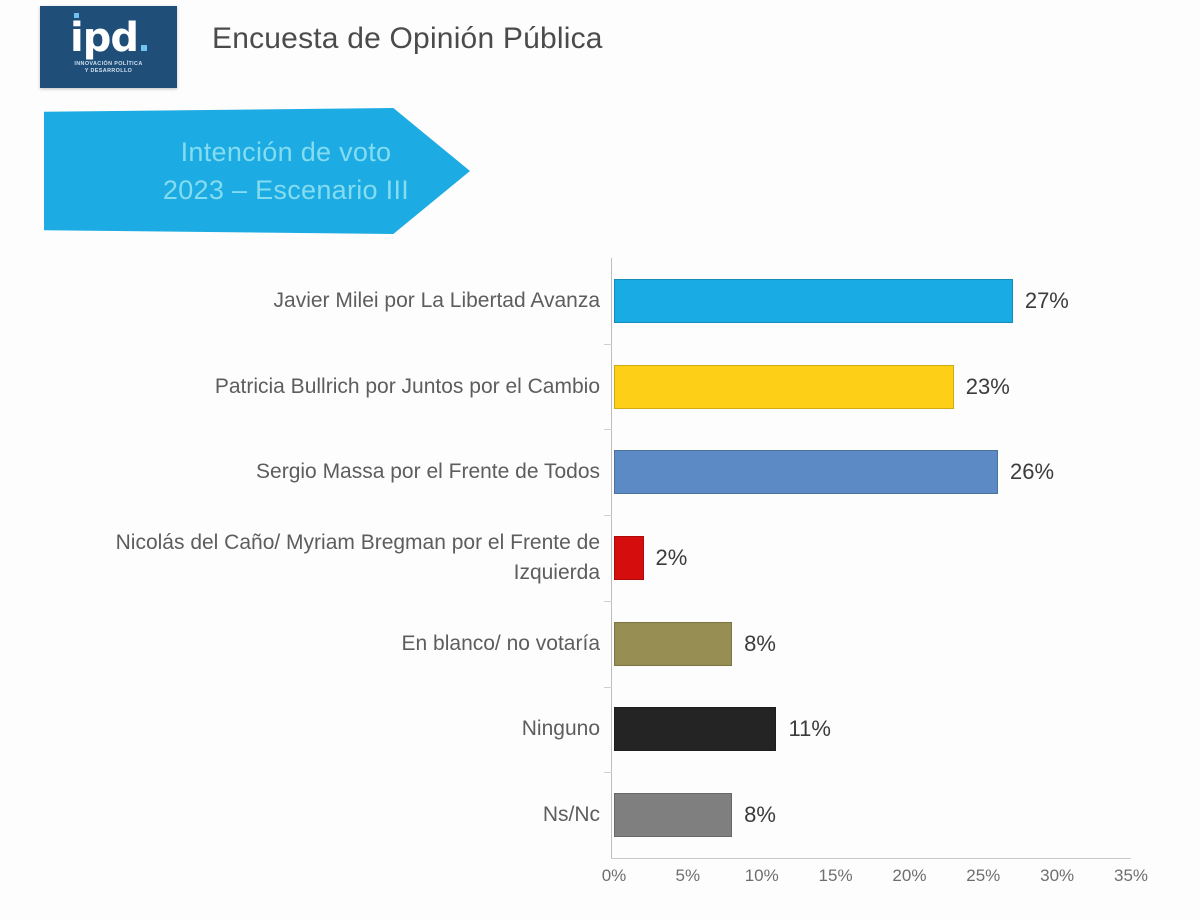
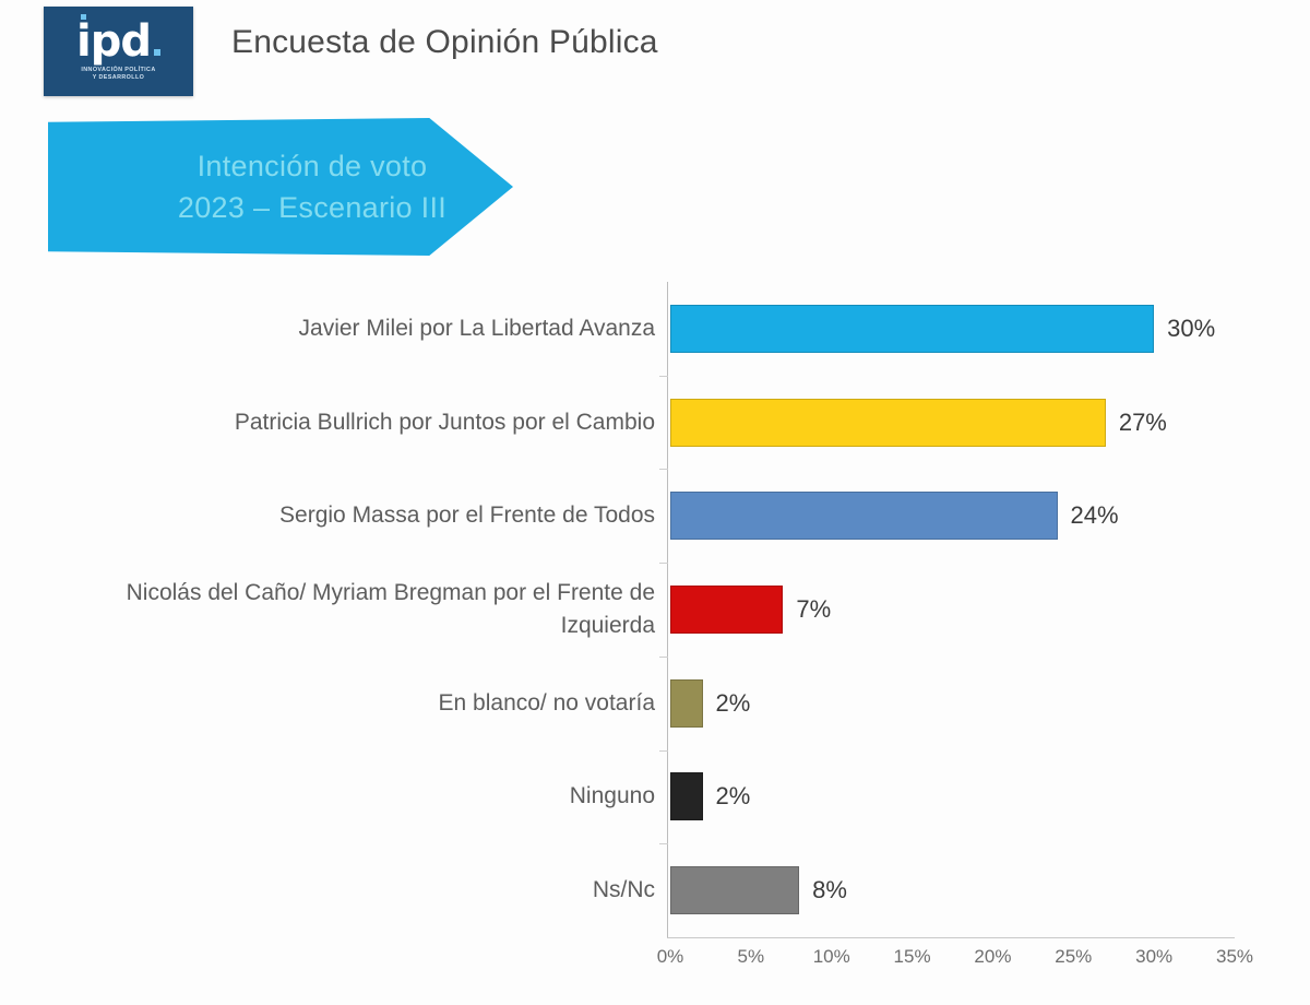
Javier Milei por La Libertad Avanza: 27% -> 30%
Patricia Bullrich por Juntos por el Cambio: 23% -> 27%
Sergio Massa por el Frente de Todos: 26% -> 24%
Nicolás del Caño/ Myriam Bregman por el Frente de Izquierda: 2% -> 7%
En blanco/ no votaría: 8% -> 2%
Ninguno: 11% -> 2%
